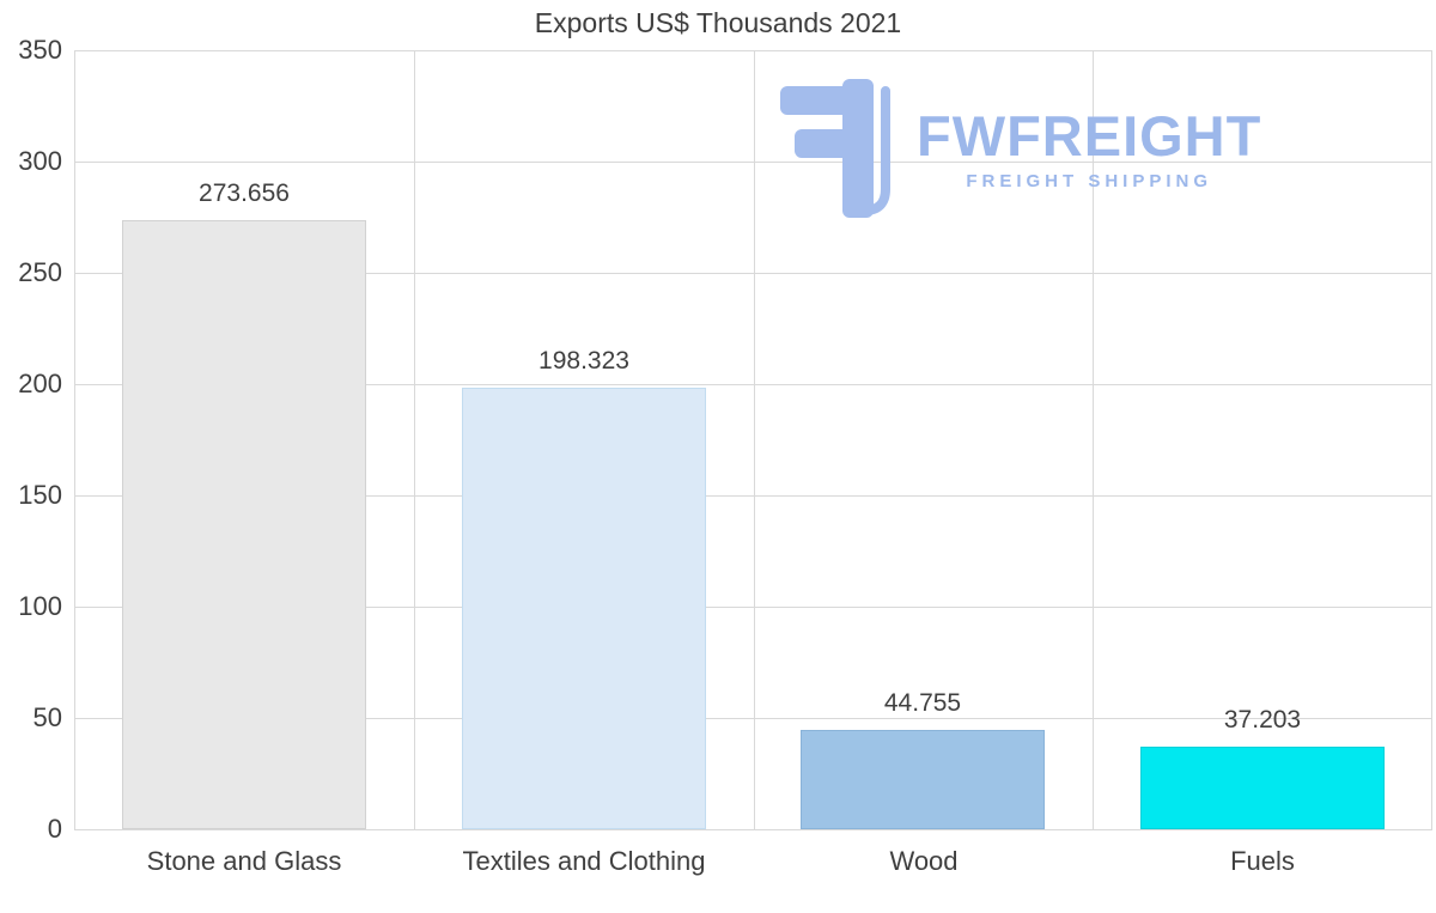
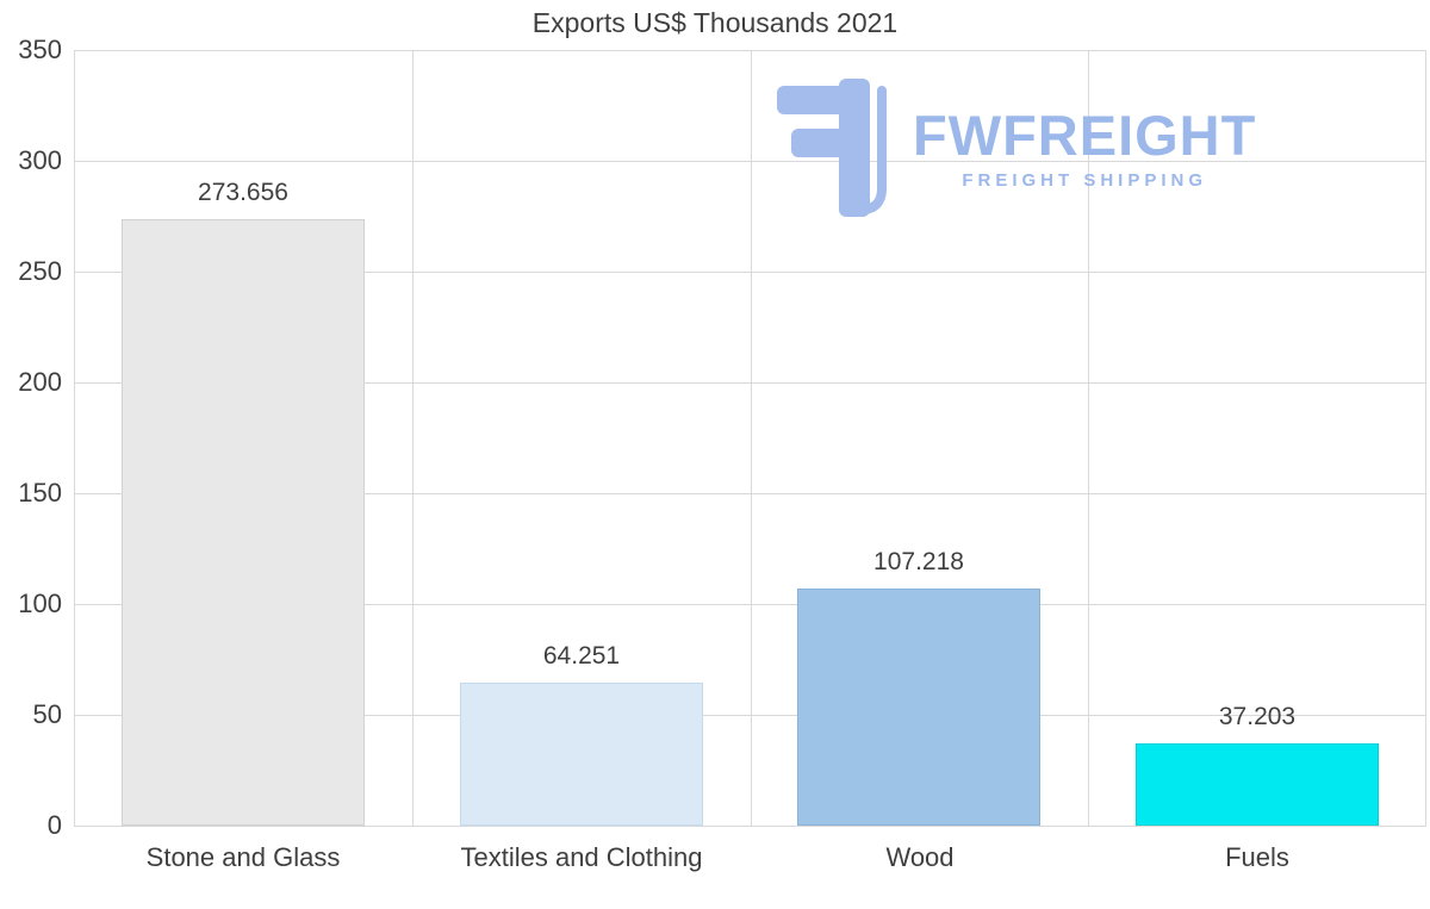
Textiles and Clothing: 198.323 -> 64.251
Wood: 44.755 -> 107.218
